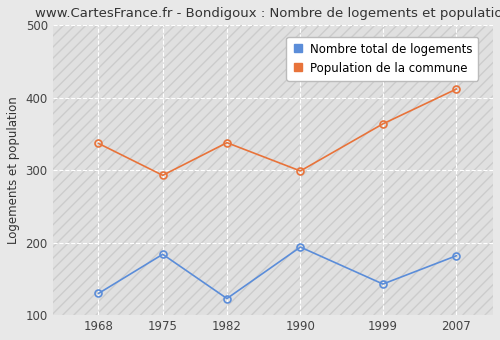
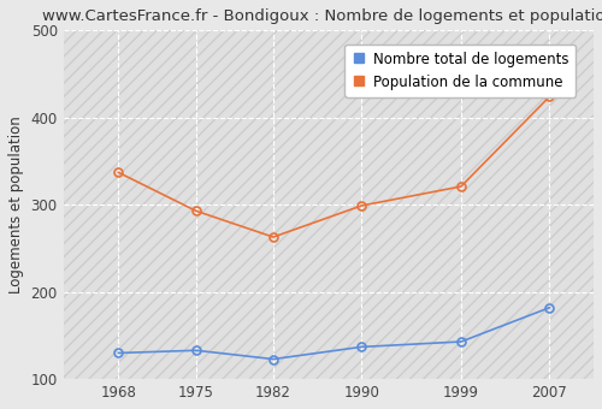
Nombre total de logements/1975: 184 -> 133
Population de la commune/1982: 338 -> 263
Nombre total de logements/1990: 194 -> 137
Population de la commune/1999: 364 -> 321
Population de la commune/2007: 412 -> 424
